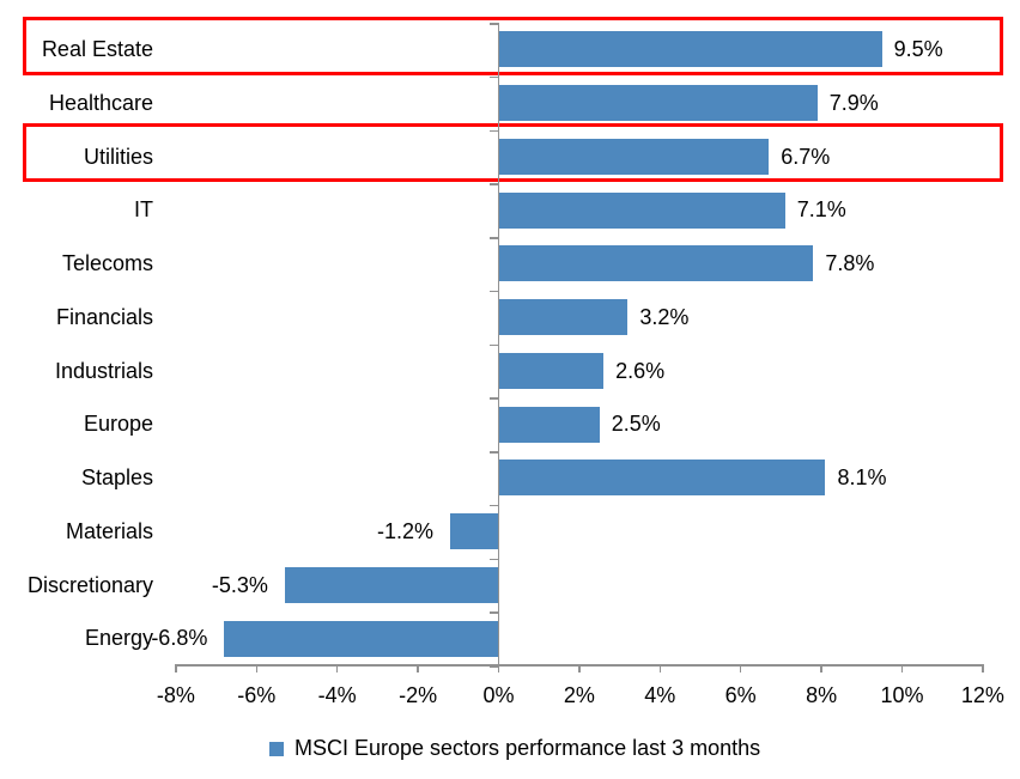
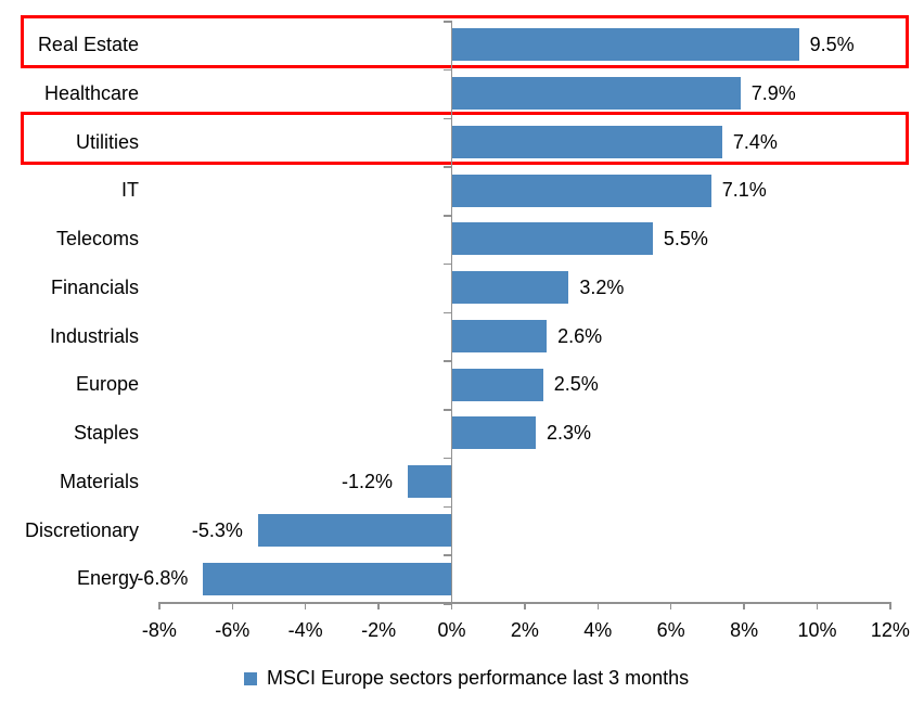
Utilities: 6.7% -> 7.4%
Telecoms: 7.8% -> 5.5%
Staples: 8.1% -> 2.3%
